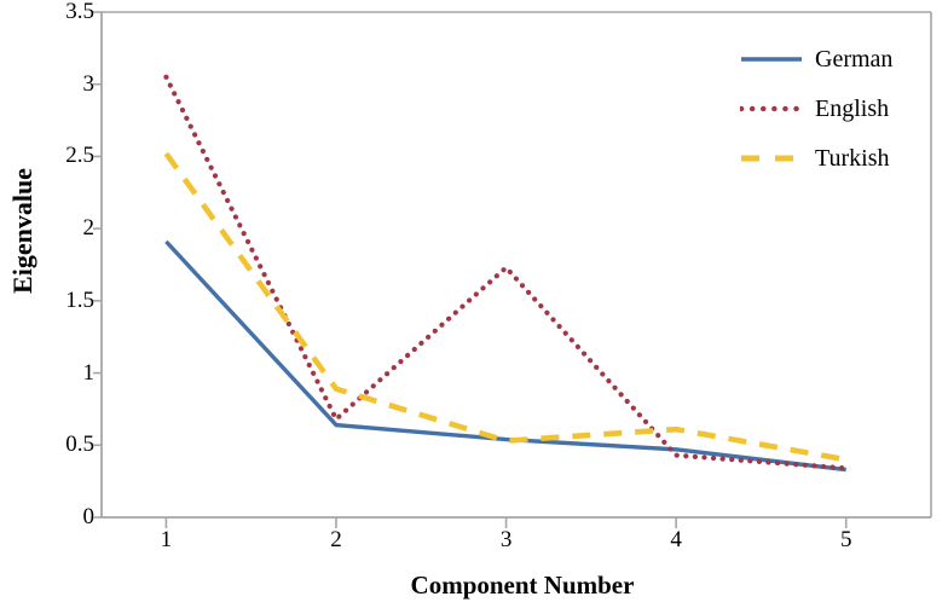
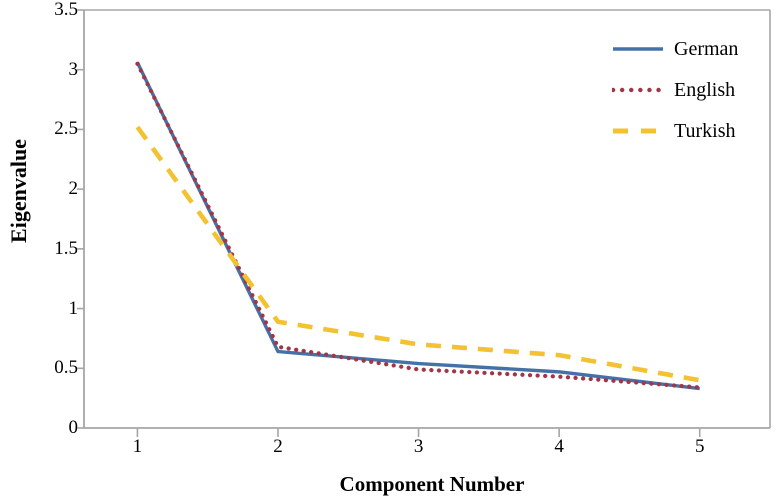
German/1: 1.91 -> 3.06
English/3: 1.73 -> 0.49
Turkish/3: 0.53 -> 0.70
